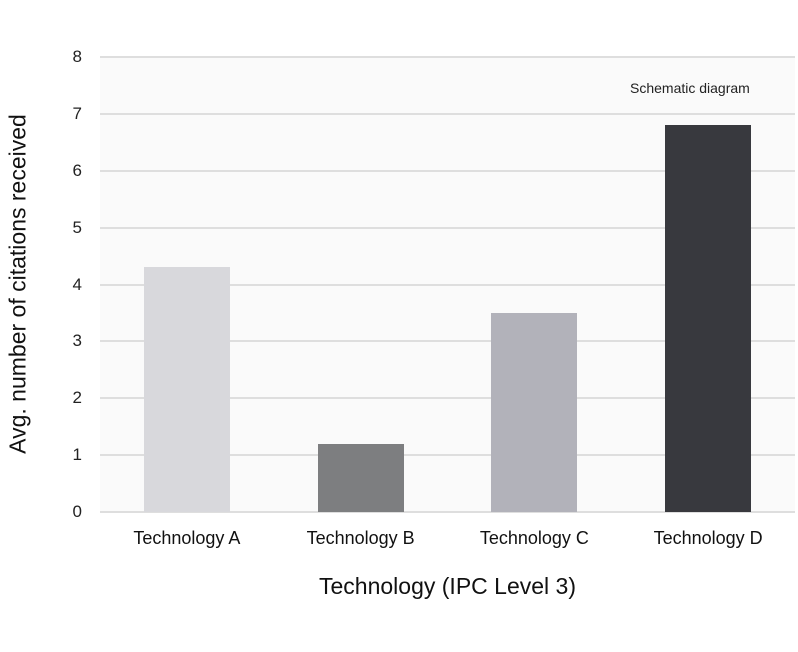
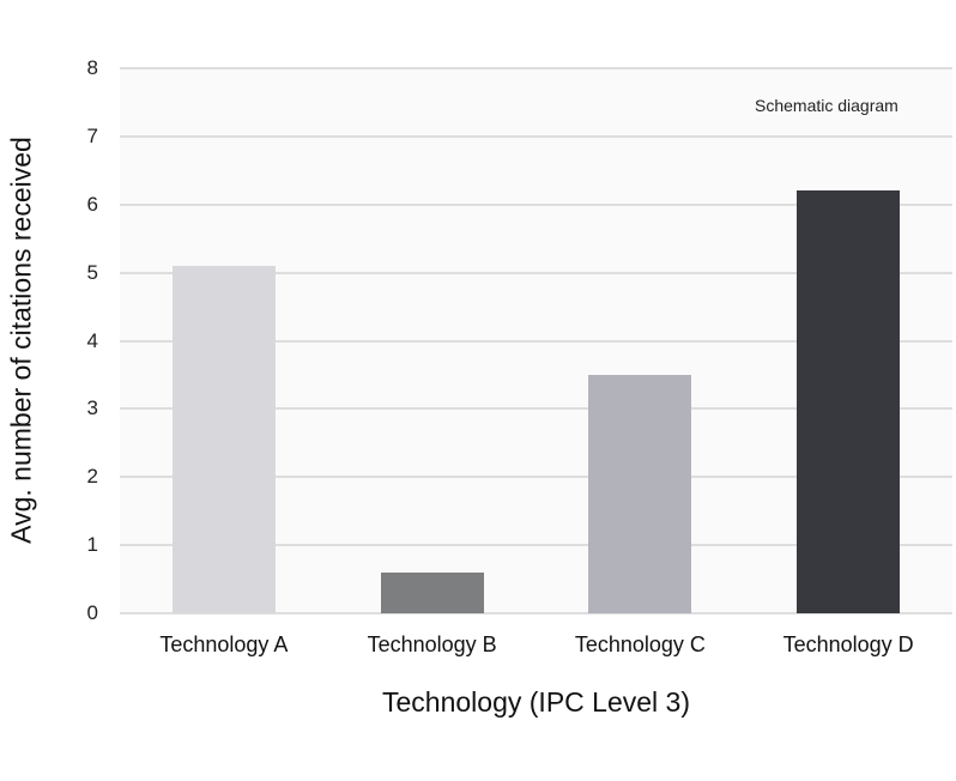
Technology A: 4.3 -> 5.1
Technology B: 1.2 -> 0.6
Technology D: 6.8 -> 6.2
